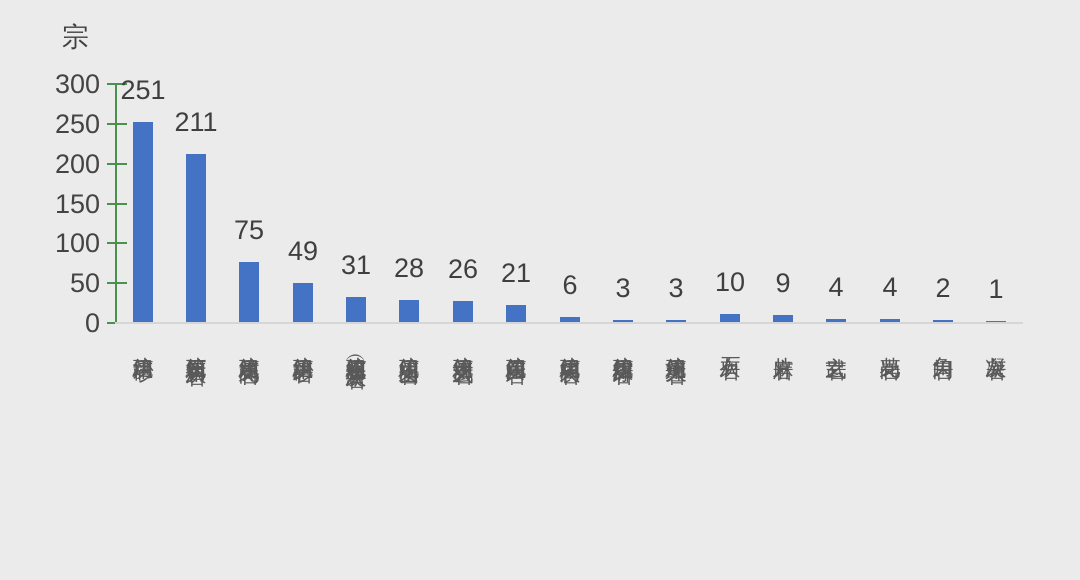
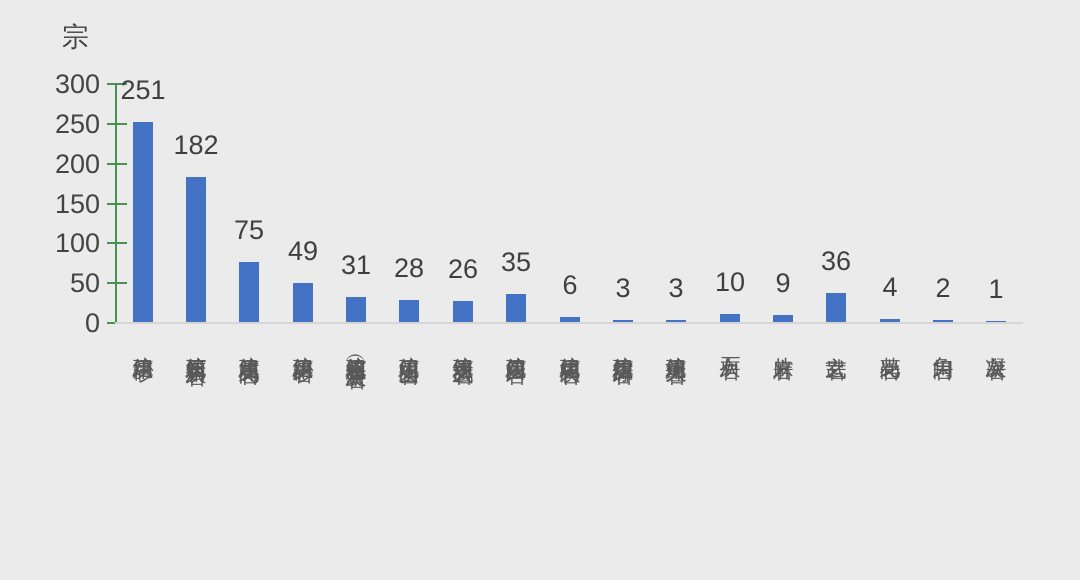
建筑石料用灰岩: 211 -> 182
建筑用白云岩: 21 -> 35
玄武岩: 4 -> 36
